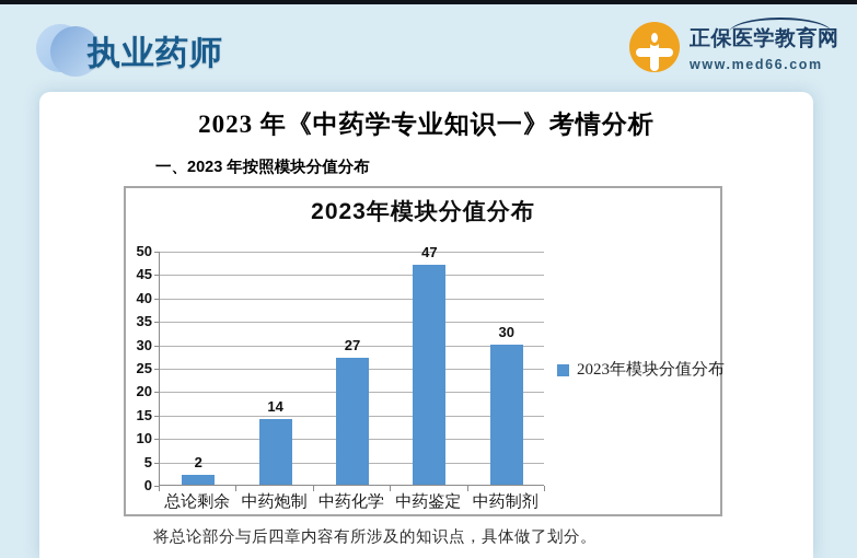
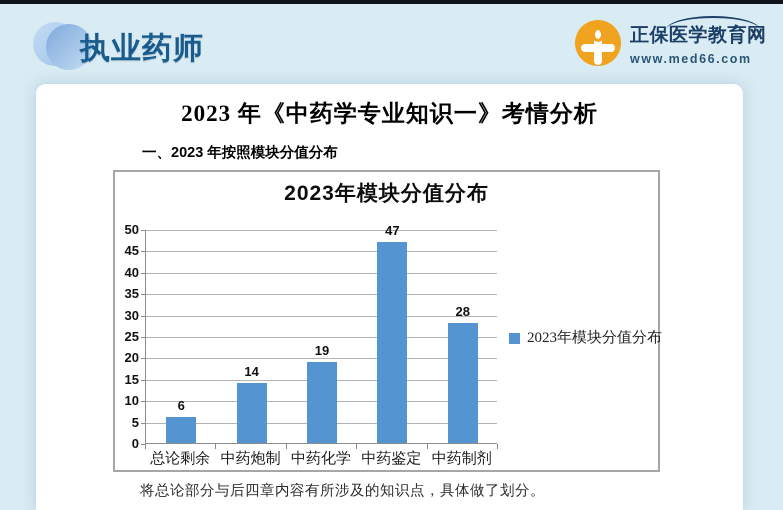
总论剩余: 2 -> 6
中药化学: 27 -> 19
中药制剂: 30 -> 28
